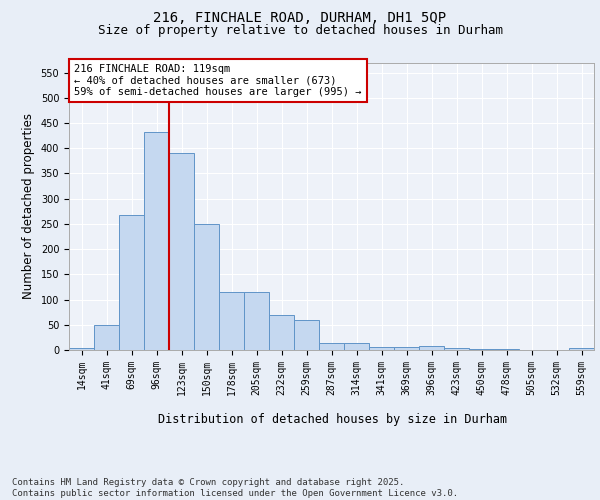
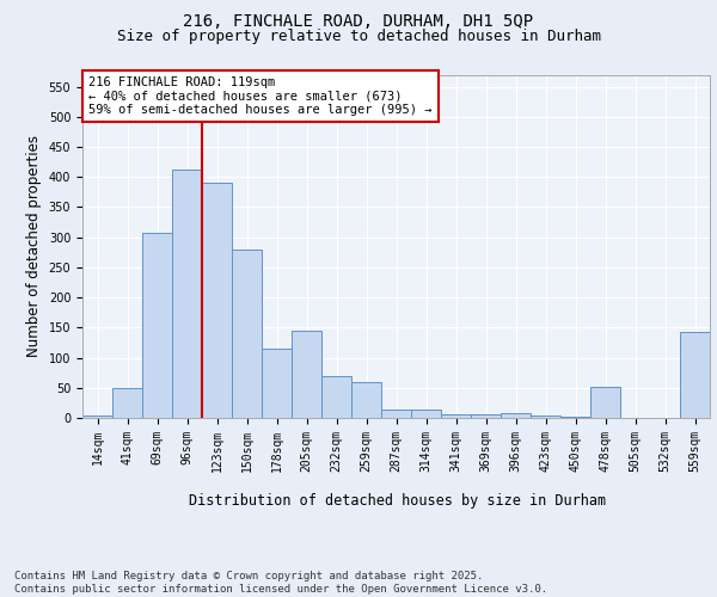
69sqm: 268 -> 308
96sqm: 432 -> 412
150sqm: 250 -> 280
205sqm: 115 -> 144
478sqm: 1 -> 52
559sqm: 3 -> 142
